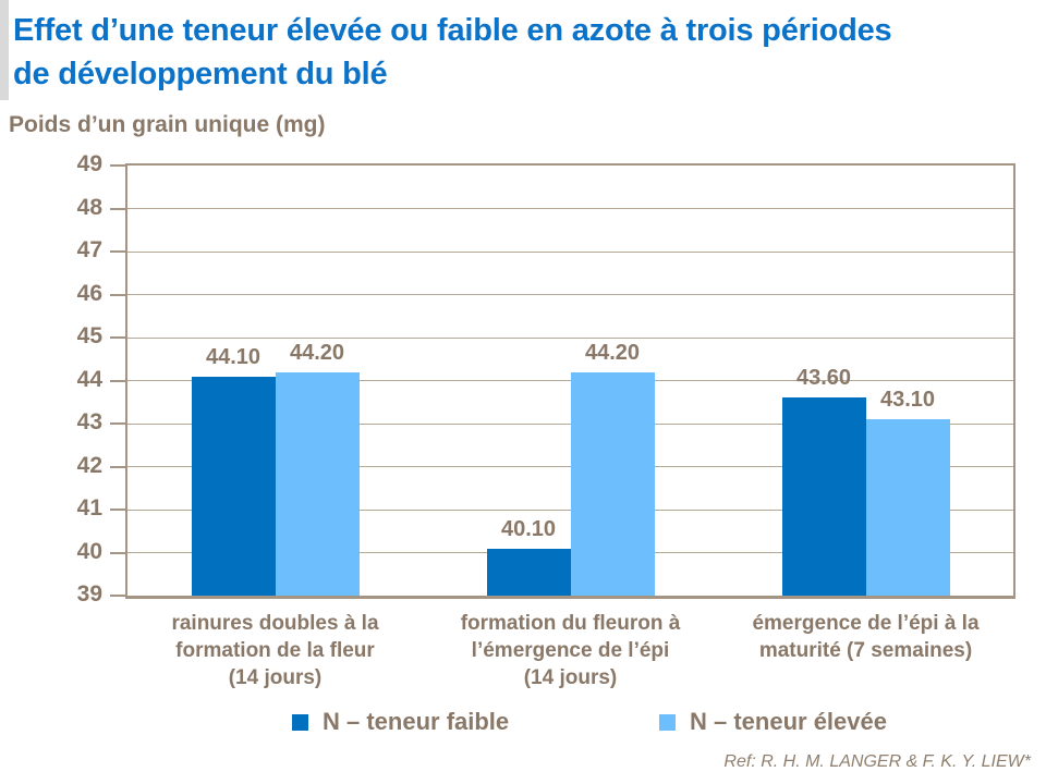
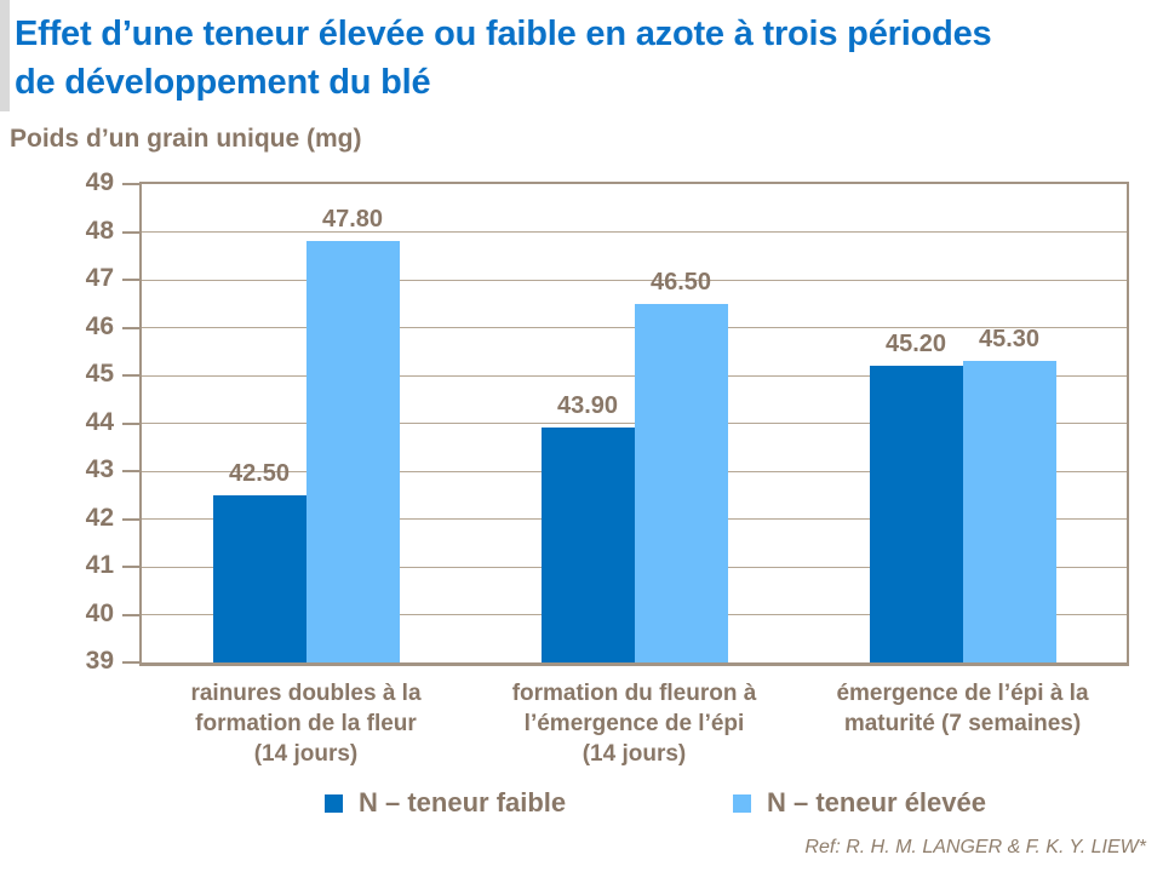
N – teneur faible/rainures doubles à la formation de la fleur (14 jours): 44.10 -> 42.50
N – teneur élevée/rainures doubles à la formation de la fleur (14 jours): 44.20 -> 47.80
N – teneur faible/formation du fleuron à l’émergence de l’épi (14 jours): 40.10 -> 43.90
N – teneur élevée/formation du fleuron à l’émergence de l’épi (14 jours): 44.20 -> 46.50
N – teneur faible/émergence de l’épi à la maturité (7 semaines): 43.60 -> 45.20
N – teneur élevée/émergence de l’épi à la maturité (7 semaines): 43.10 -> 45.30
